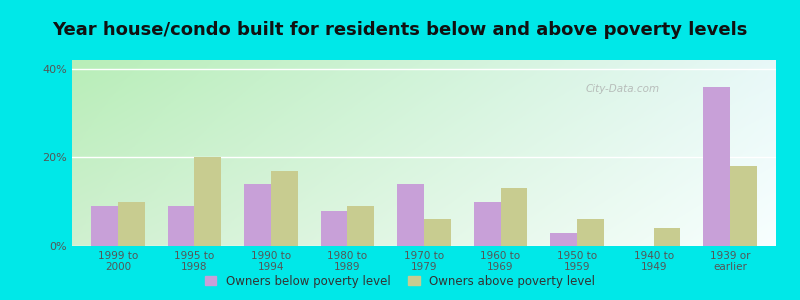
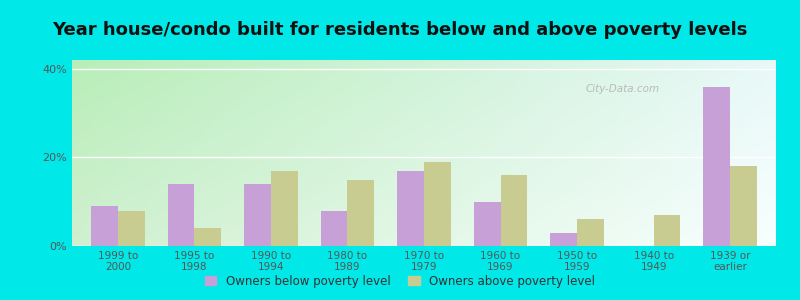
Owners above poverty level/1999 to 2000: 10% -> 8%
Owners below poverty level/1995 to 1998: 9% -> 14%
Owners above poverty level/1995 to 1998: 20% -> 4%
Owners above poverty level/1980 to 1989: 9% -> 15%
Owners below poverty level/1970 to 1979: 14% -> 17%
Owners above poverty level/1970 to 1979: 6% -> 19%
Owners above poverty level/1960 to 1969: 13% -> 16%
Owners above poverty level/1940 to 1949: 4% -> 7%
